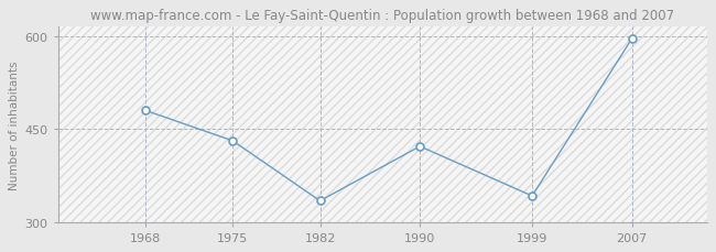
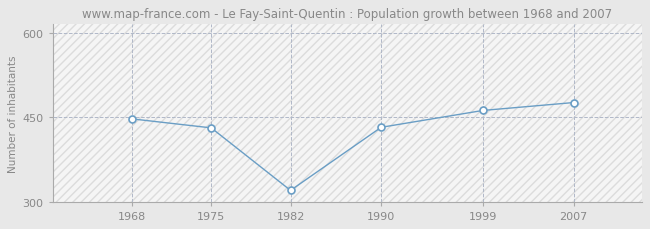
1968: 480 -> 447
1982: 334 -> 320
1990: 422 -> 432
1999: 342 -> 462
2007: 596 -> 476
